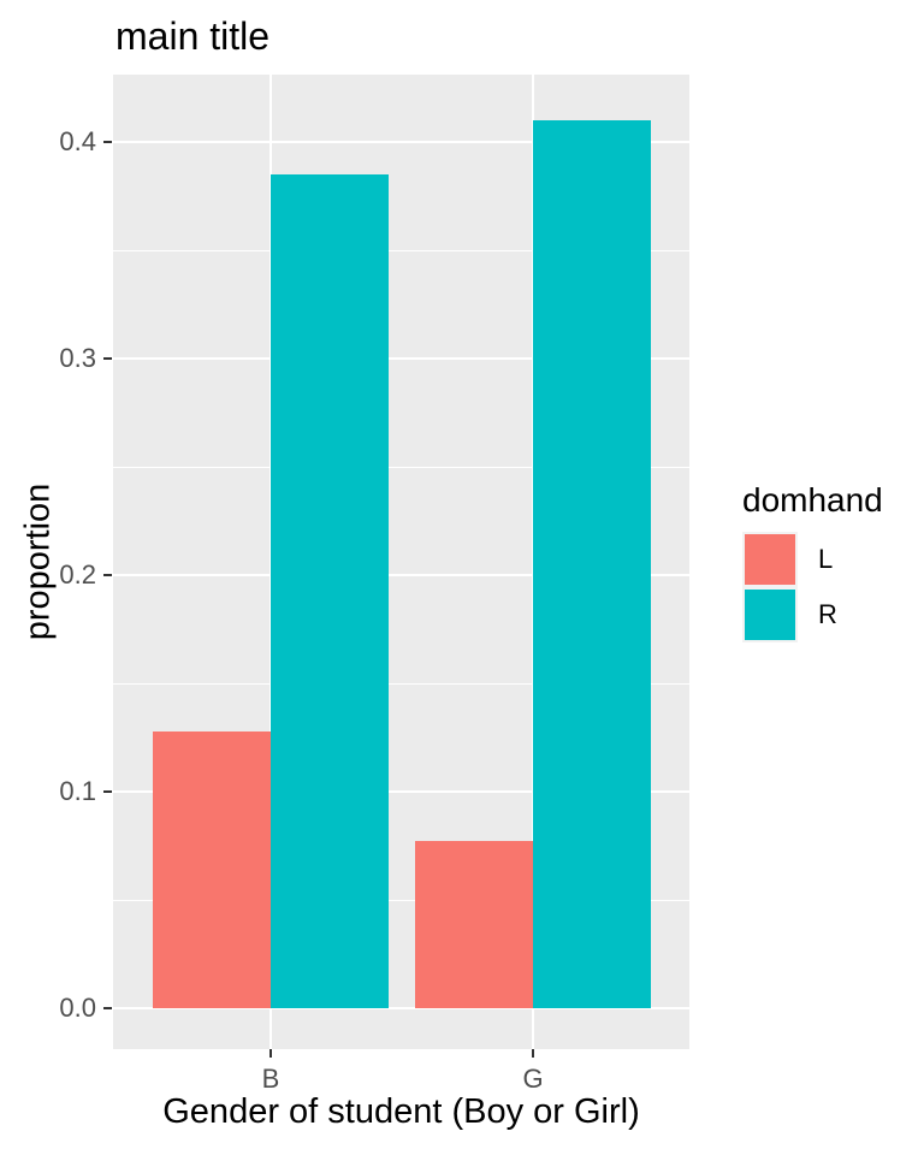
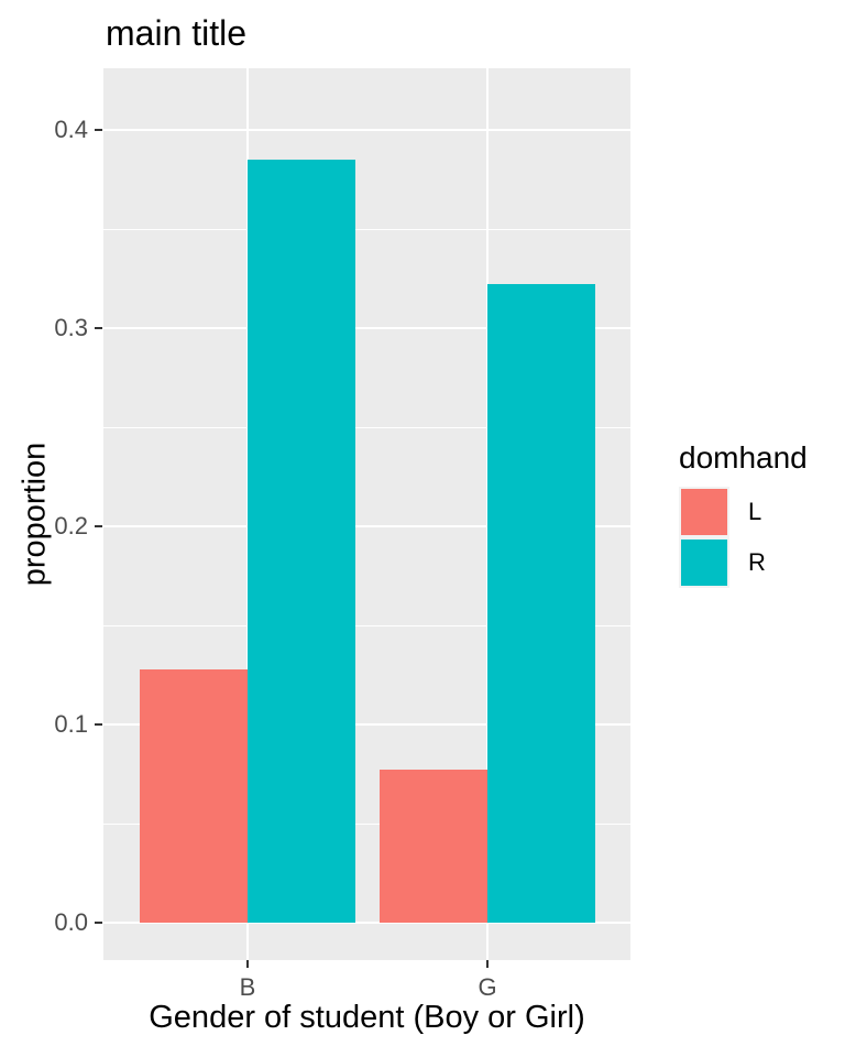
R/G: 0.410 -> 0.322
